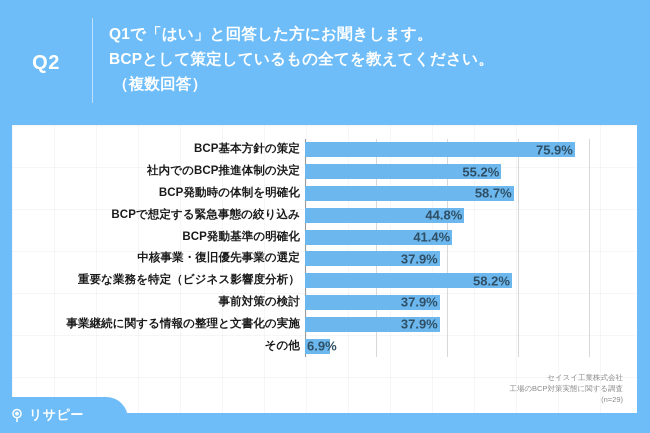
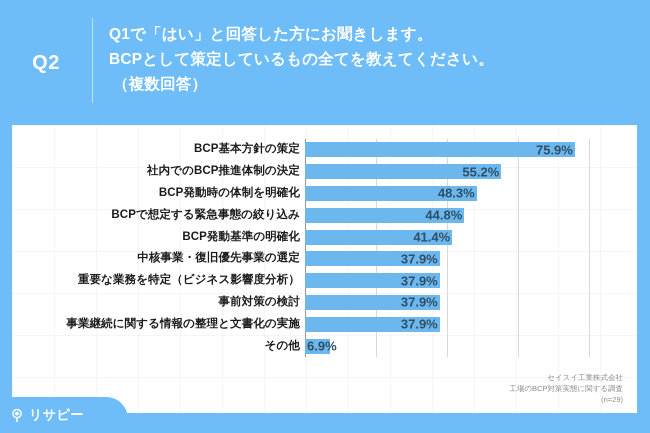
BCP発動時の体制を明確化: 58.7% -> 48.3%
重要な業務を特定（ビジネス影響度分析）: 58.2% -> 37.9%
